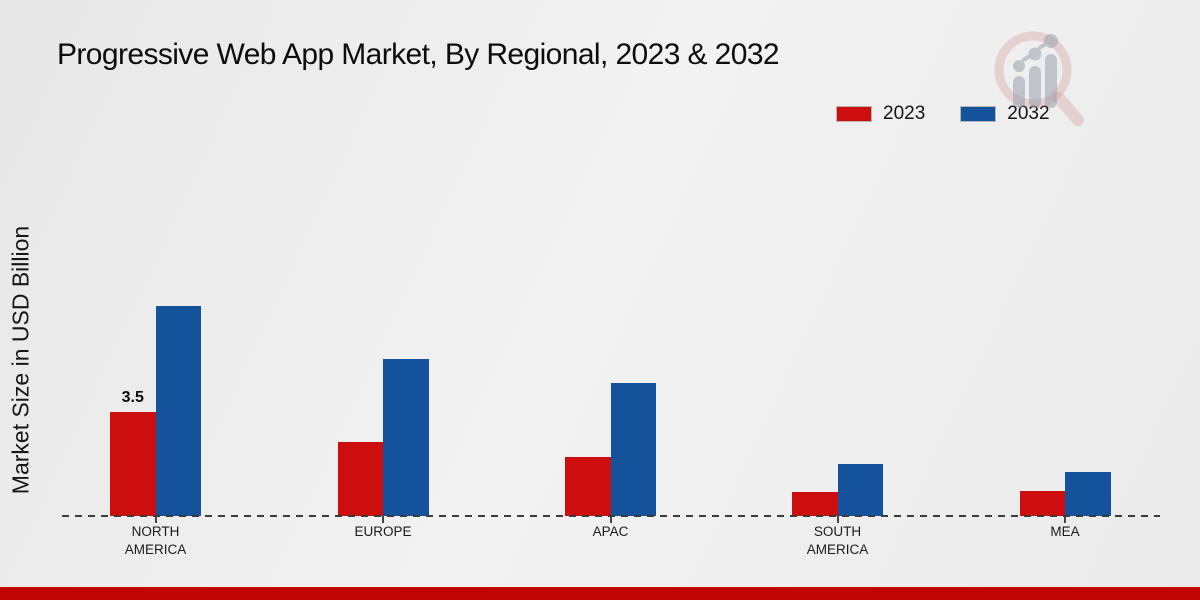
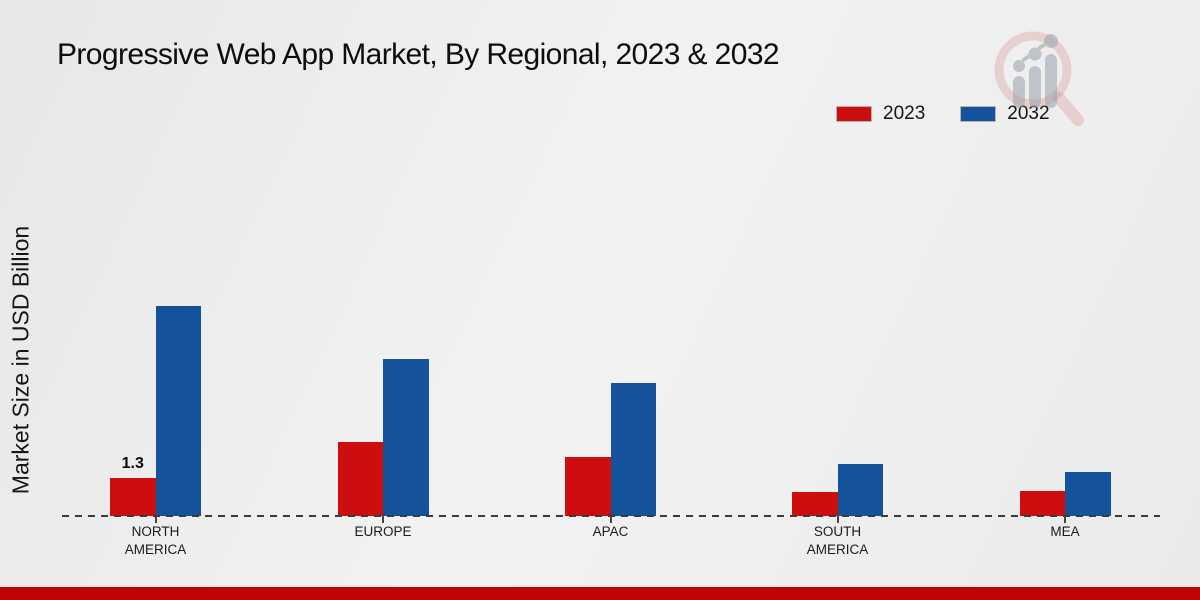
2023/NORTH AMERICA: 3.5 -> 1.3
